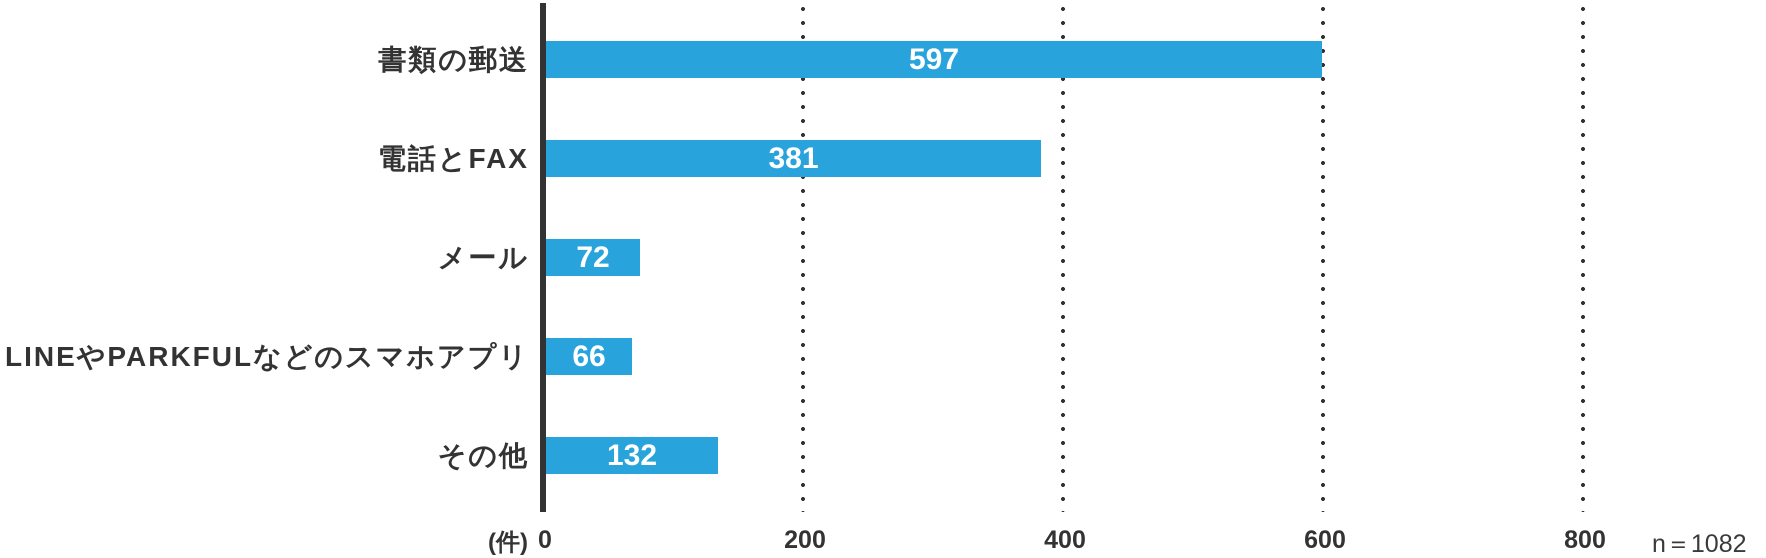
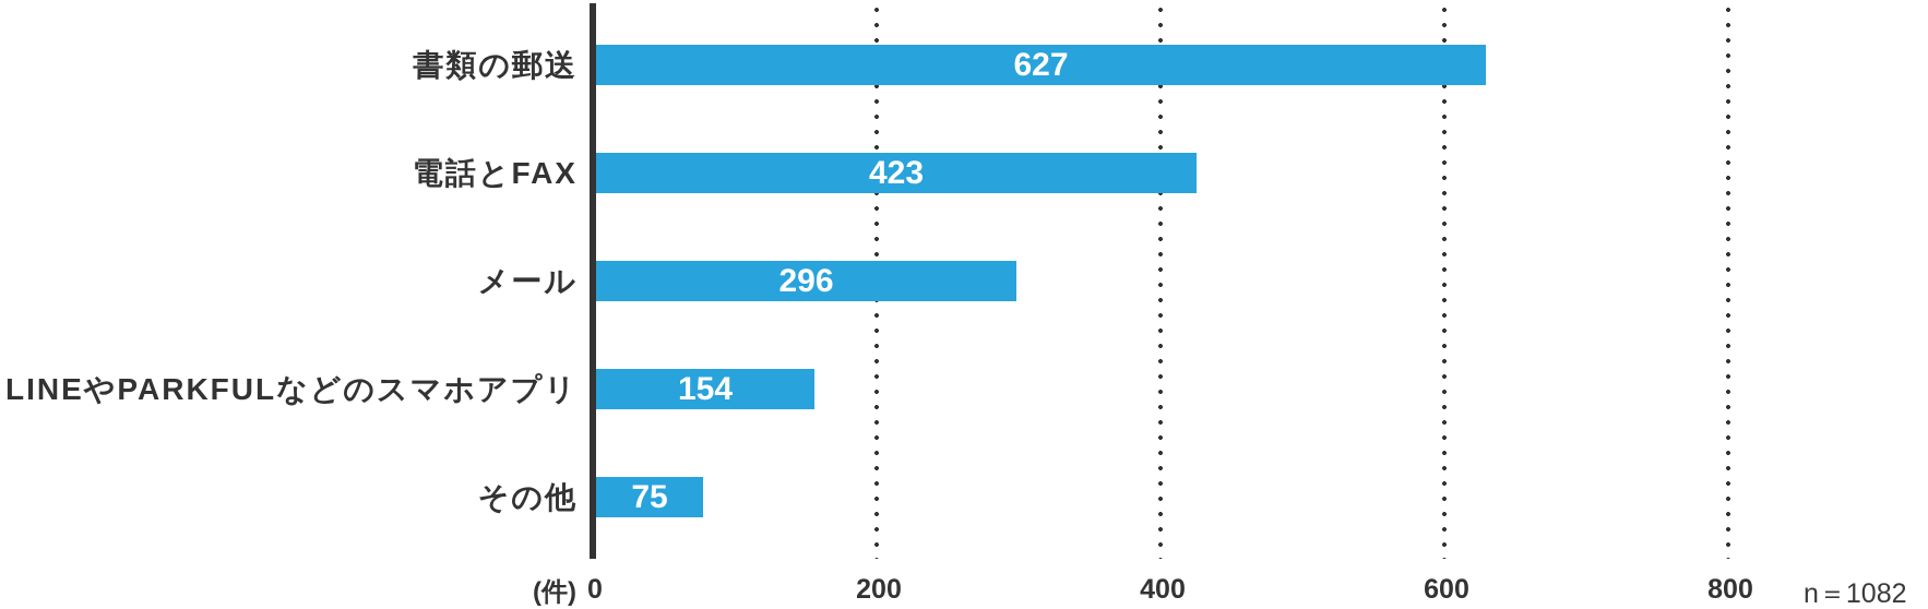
書類の郵送: 597 -> 627
電話とFAX: 381 -> 423
メール: 72 -> 296
LINEやPARKFULなどのスマホアプリ: 66 -> 154
その他: 132 -> 75
